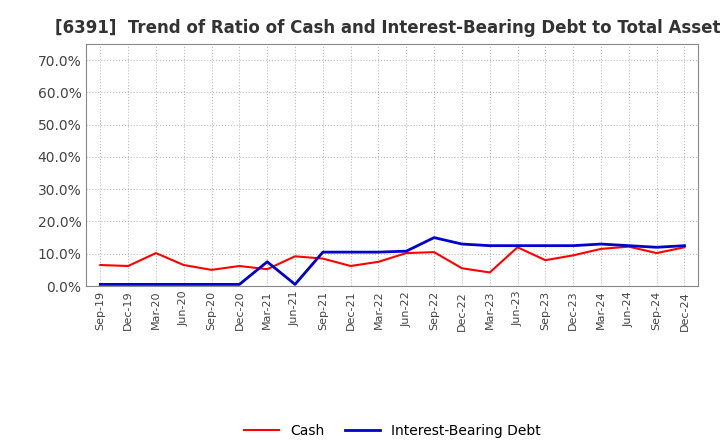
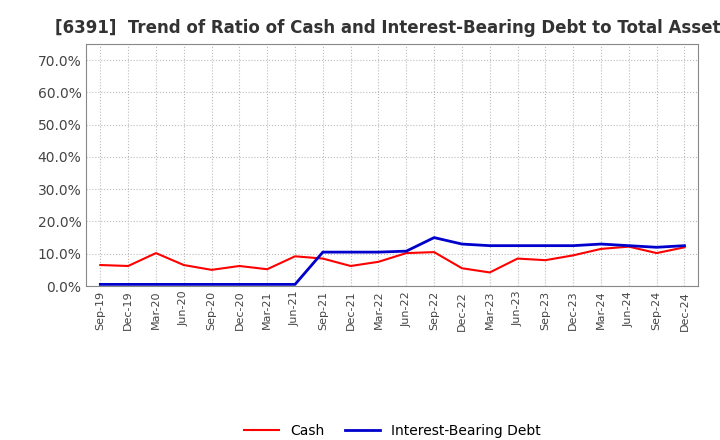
Interest-Bearing Debt/Mar-21: 7.5% -> 0.5%
Cash/Jun-23: 12.0% -> 8.5%
